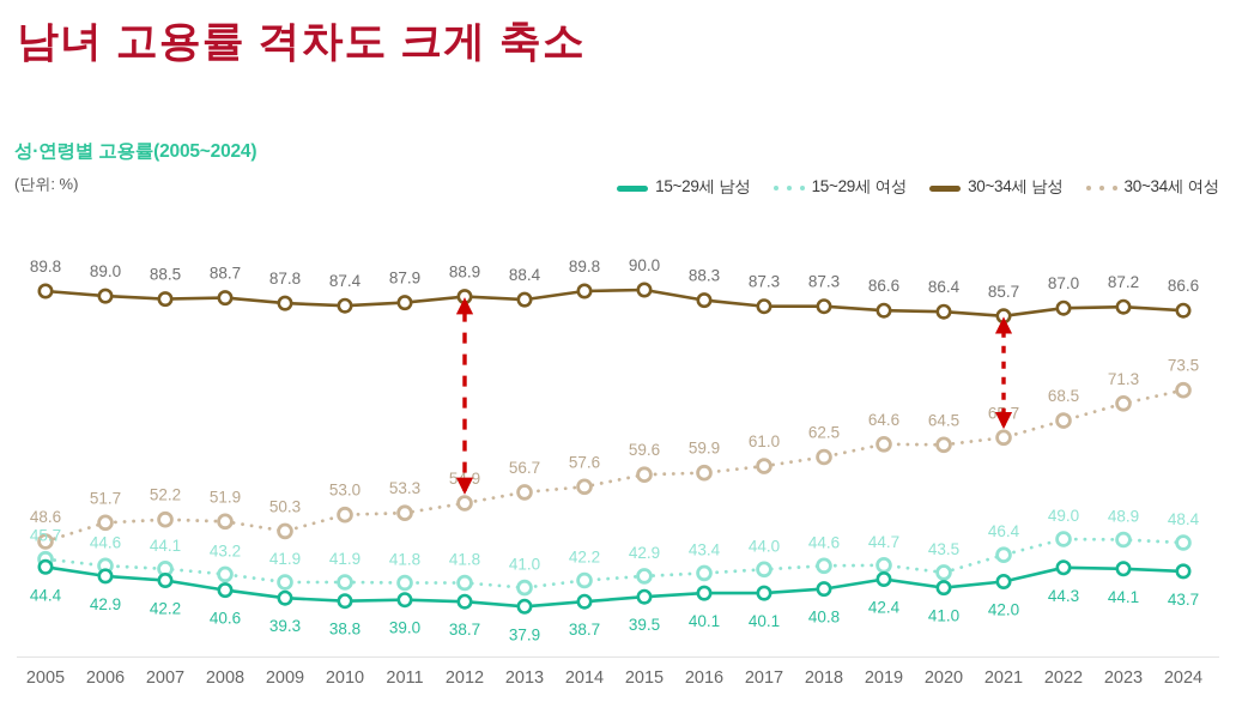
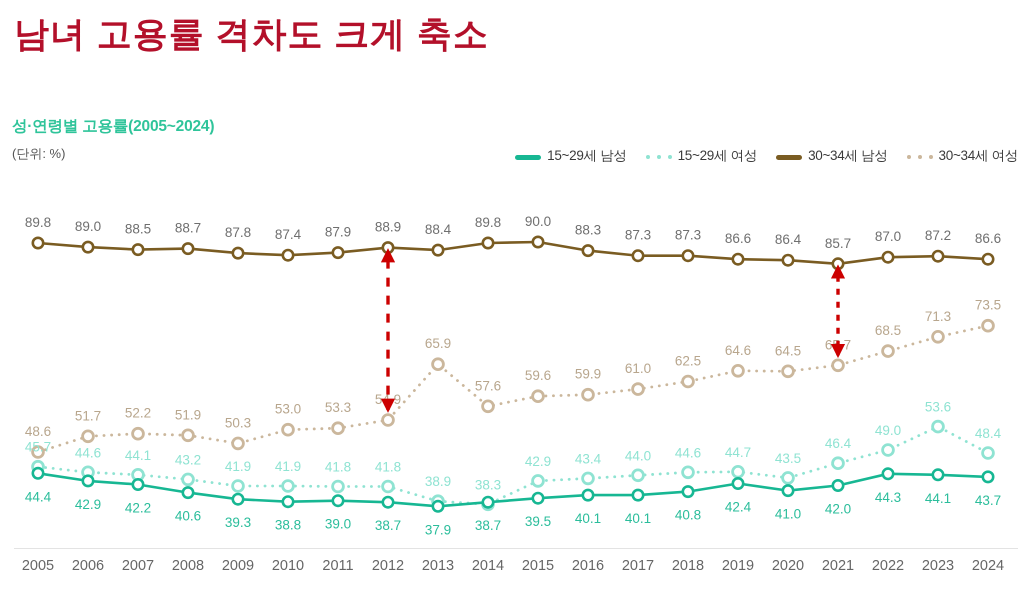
30~34세 여성/2013: 56.7 -> 65.9
15~29세 여성/2013: 41.0 -> 38.9
15~29세 여성/2014: 42.2 -> 38.3
15~29세 여성/2023: 48.9 -> 53.6
